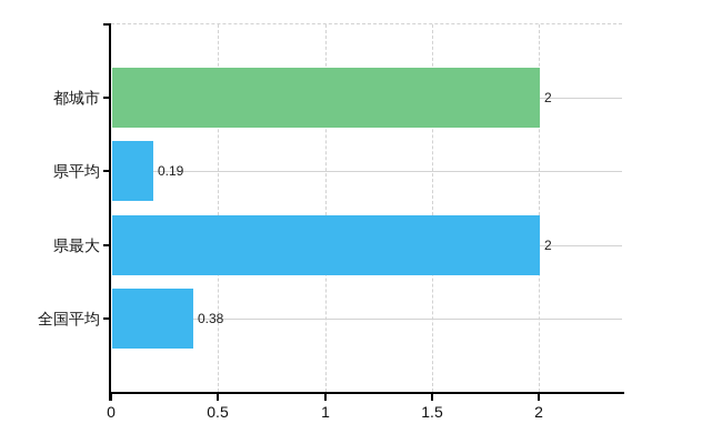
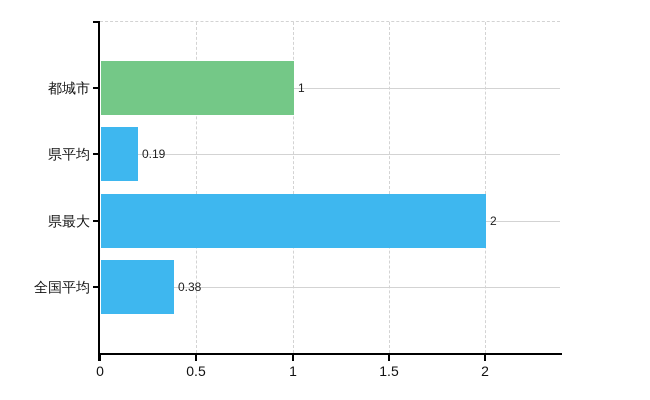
都城市: 2 -> 1
